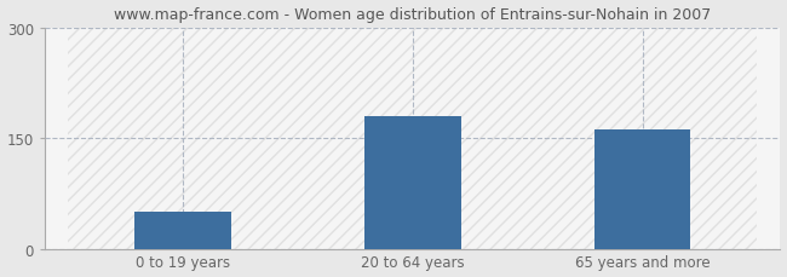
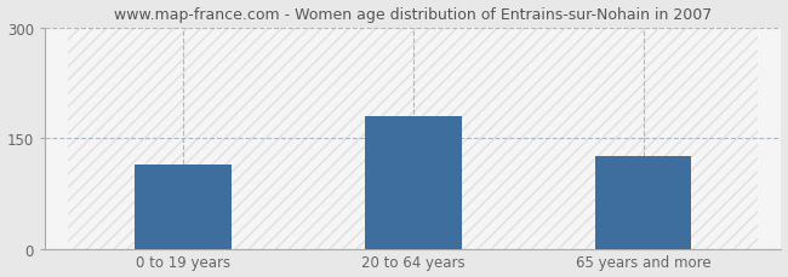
0 to 19 years: 50 -> 114
65 years and more: 162 -> 126
